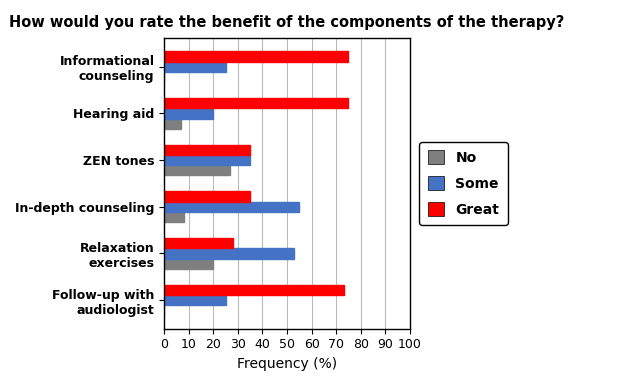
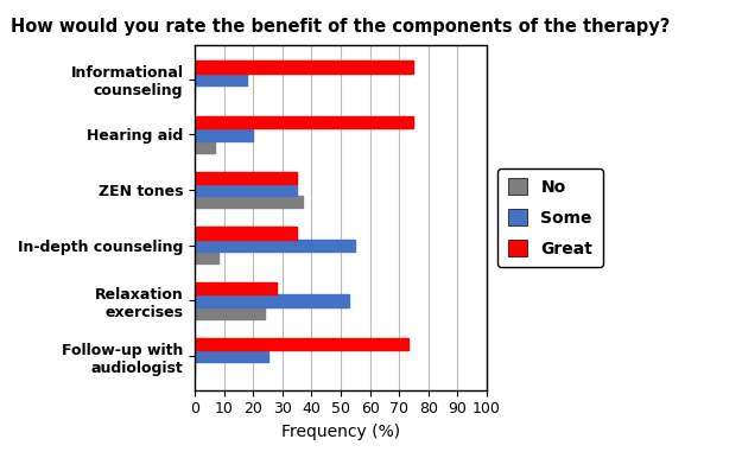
Some/Informational counseling: 25 -> 18
No/ZEN tones: 27 -> 37
No/Relaxation exercises: 20 -> 24
